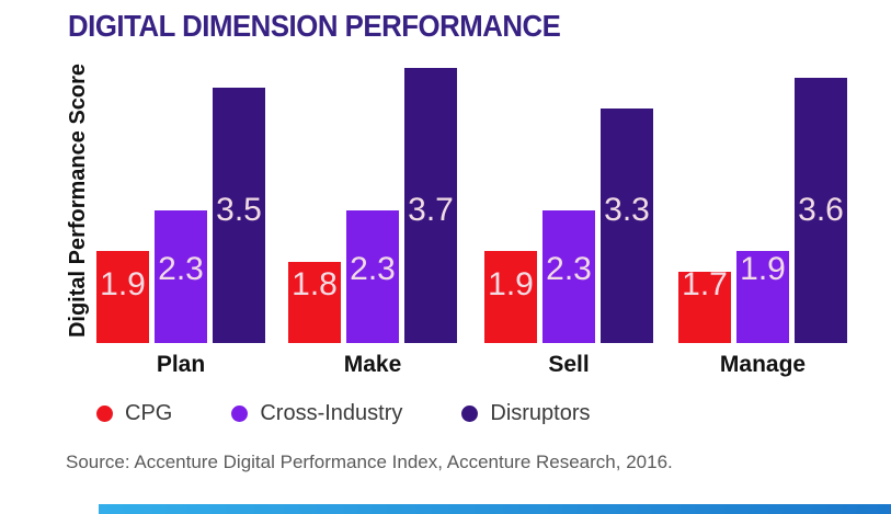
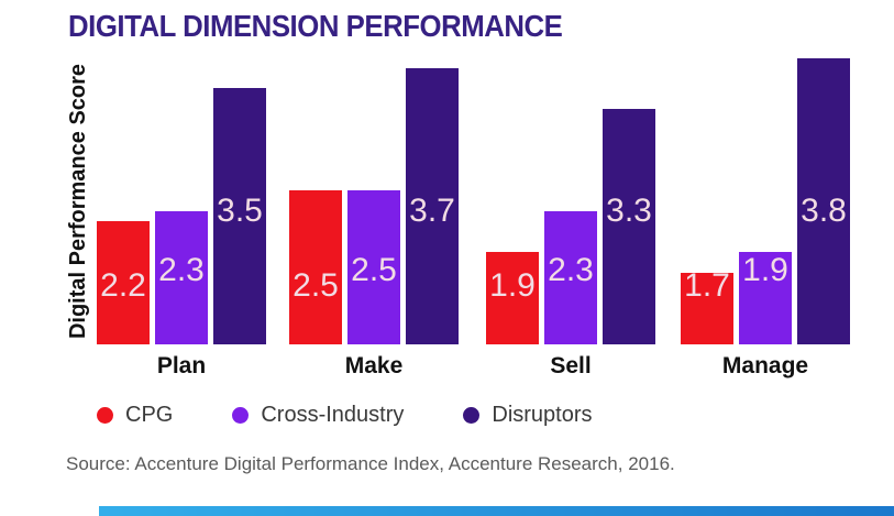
CPG/Plan: 1.9 -> 2.2
CPG/Make: 1.8 -> 2.5
Cross-Industry/Make: 2.3 -> 2.5
Disruptors/Manage: 3.6 -> 3.8
